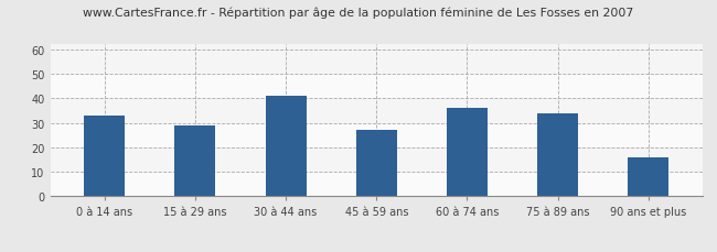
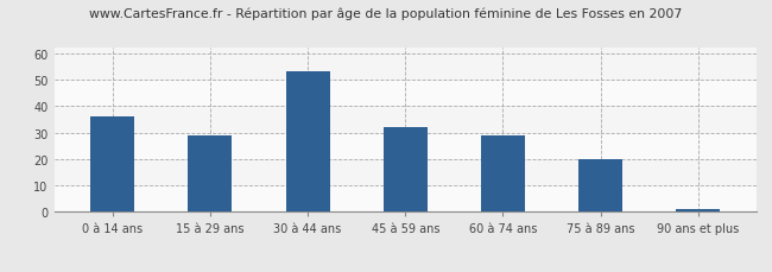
0 à 14 ans: 33 -> 36
30 à 44 ans: 41 -> 53
45 à 59 ans: 27 -> 32
60 à 74 ans: 36 -> 29
75 à 89 ans: 34 -> 20
90 ans et plus: 16 -> 1
